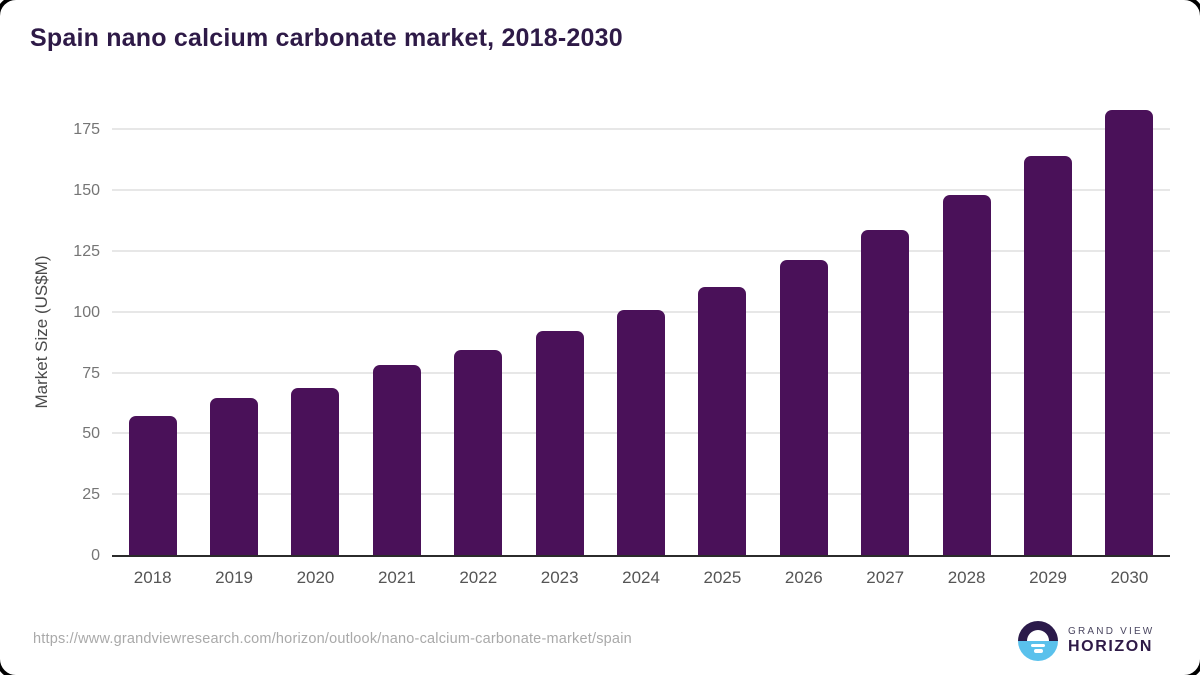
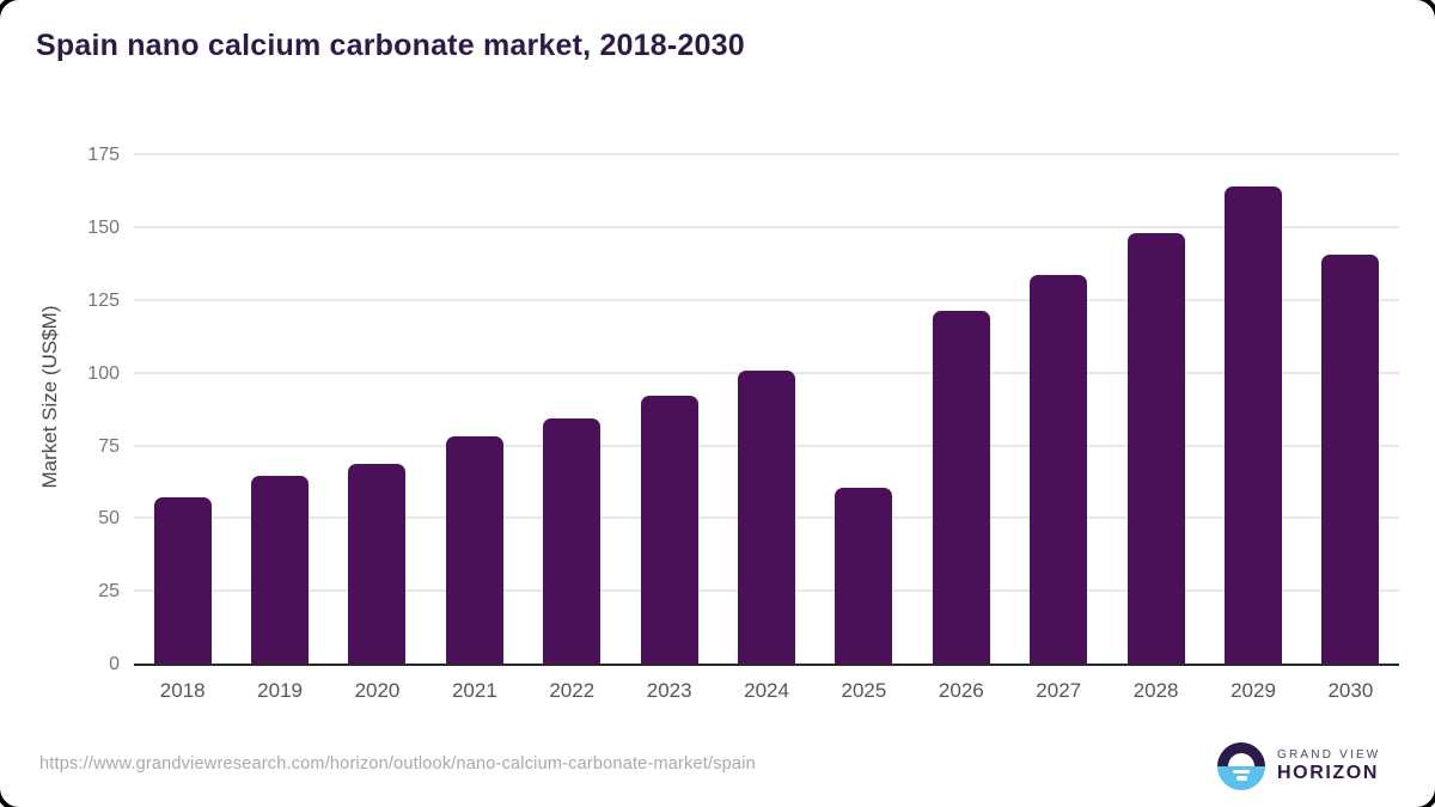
2025: 111 -> 61
2030: 184 -> 141
